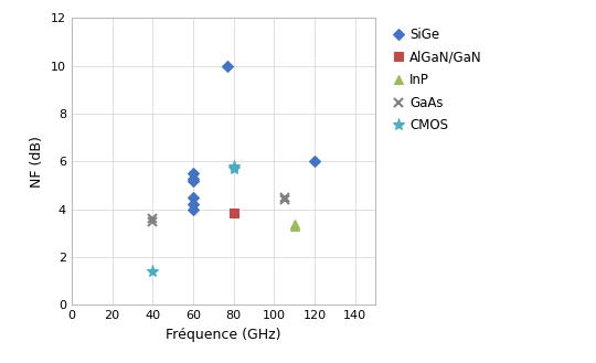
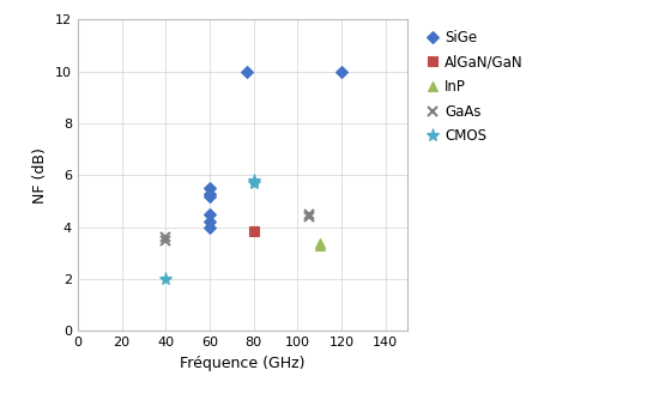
CMOS/40: 1.4 -> 2.0
SiGe/120: 6.0 -> 10.0
